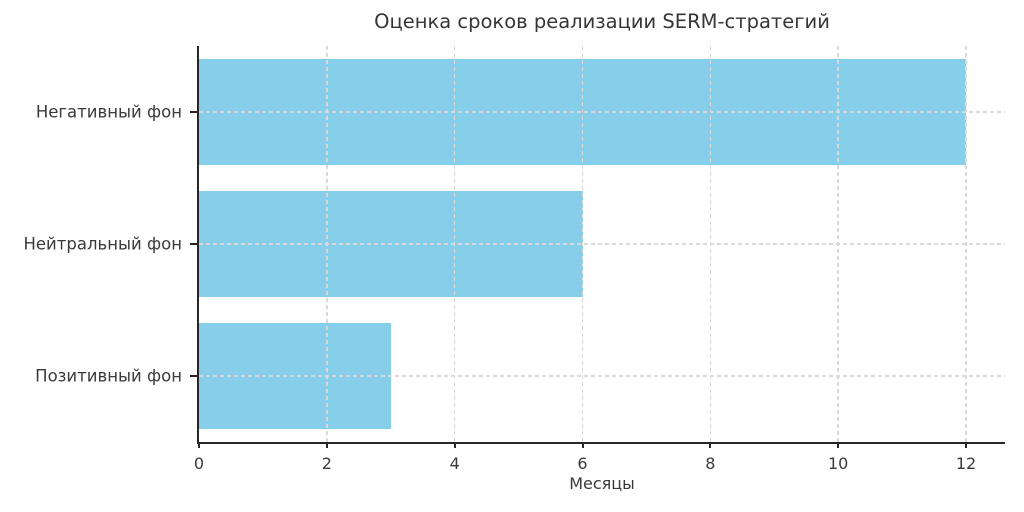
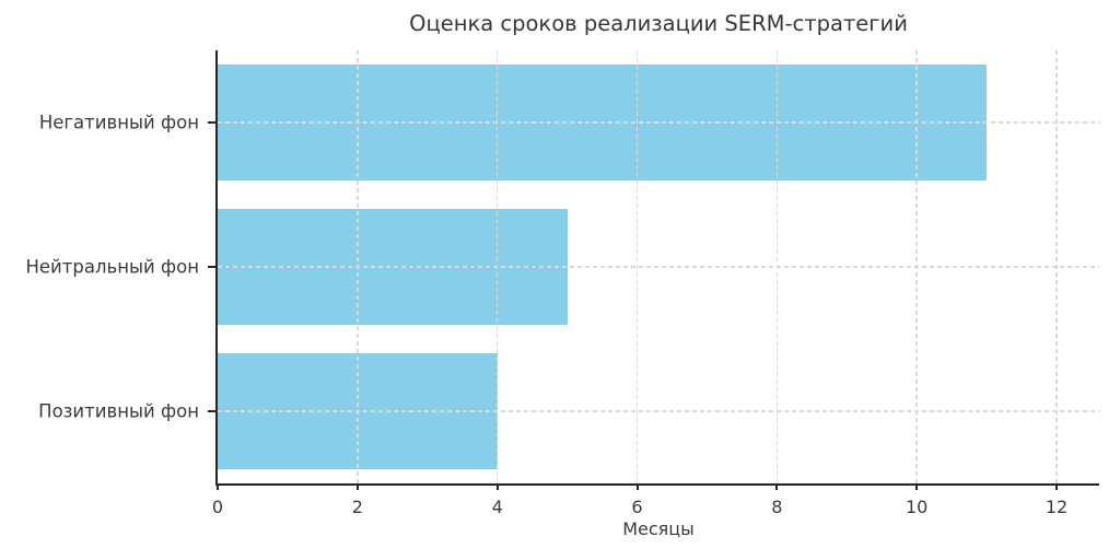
Негативный фон: 12 -> 11
Нейтральный фон: 6 -> 5
Позитивный фон: 3 -> 4
